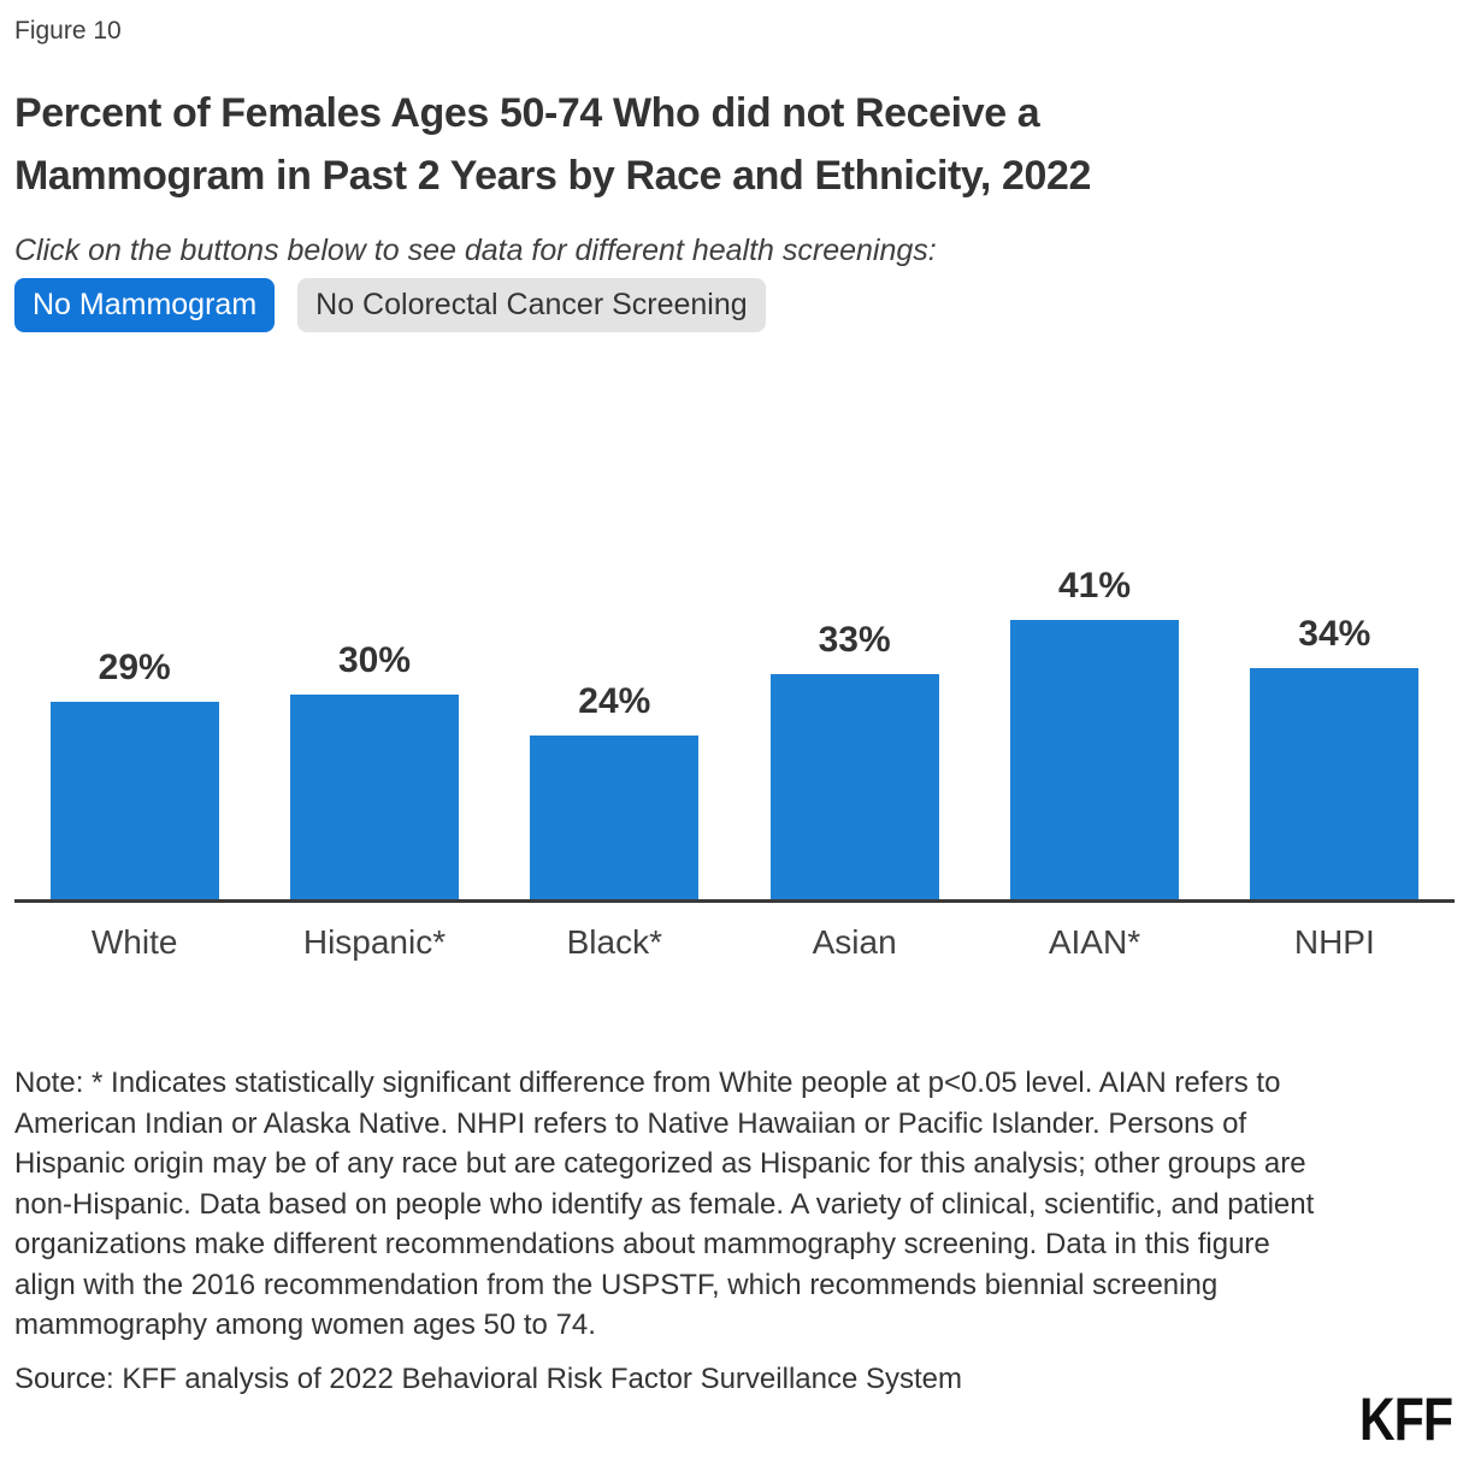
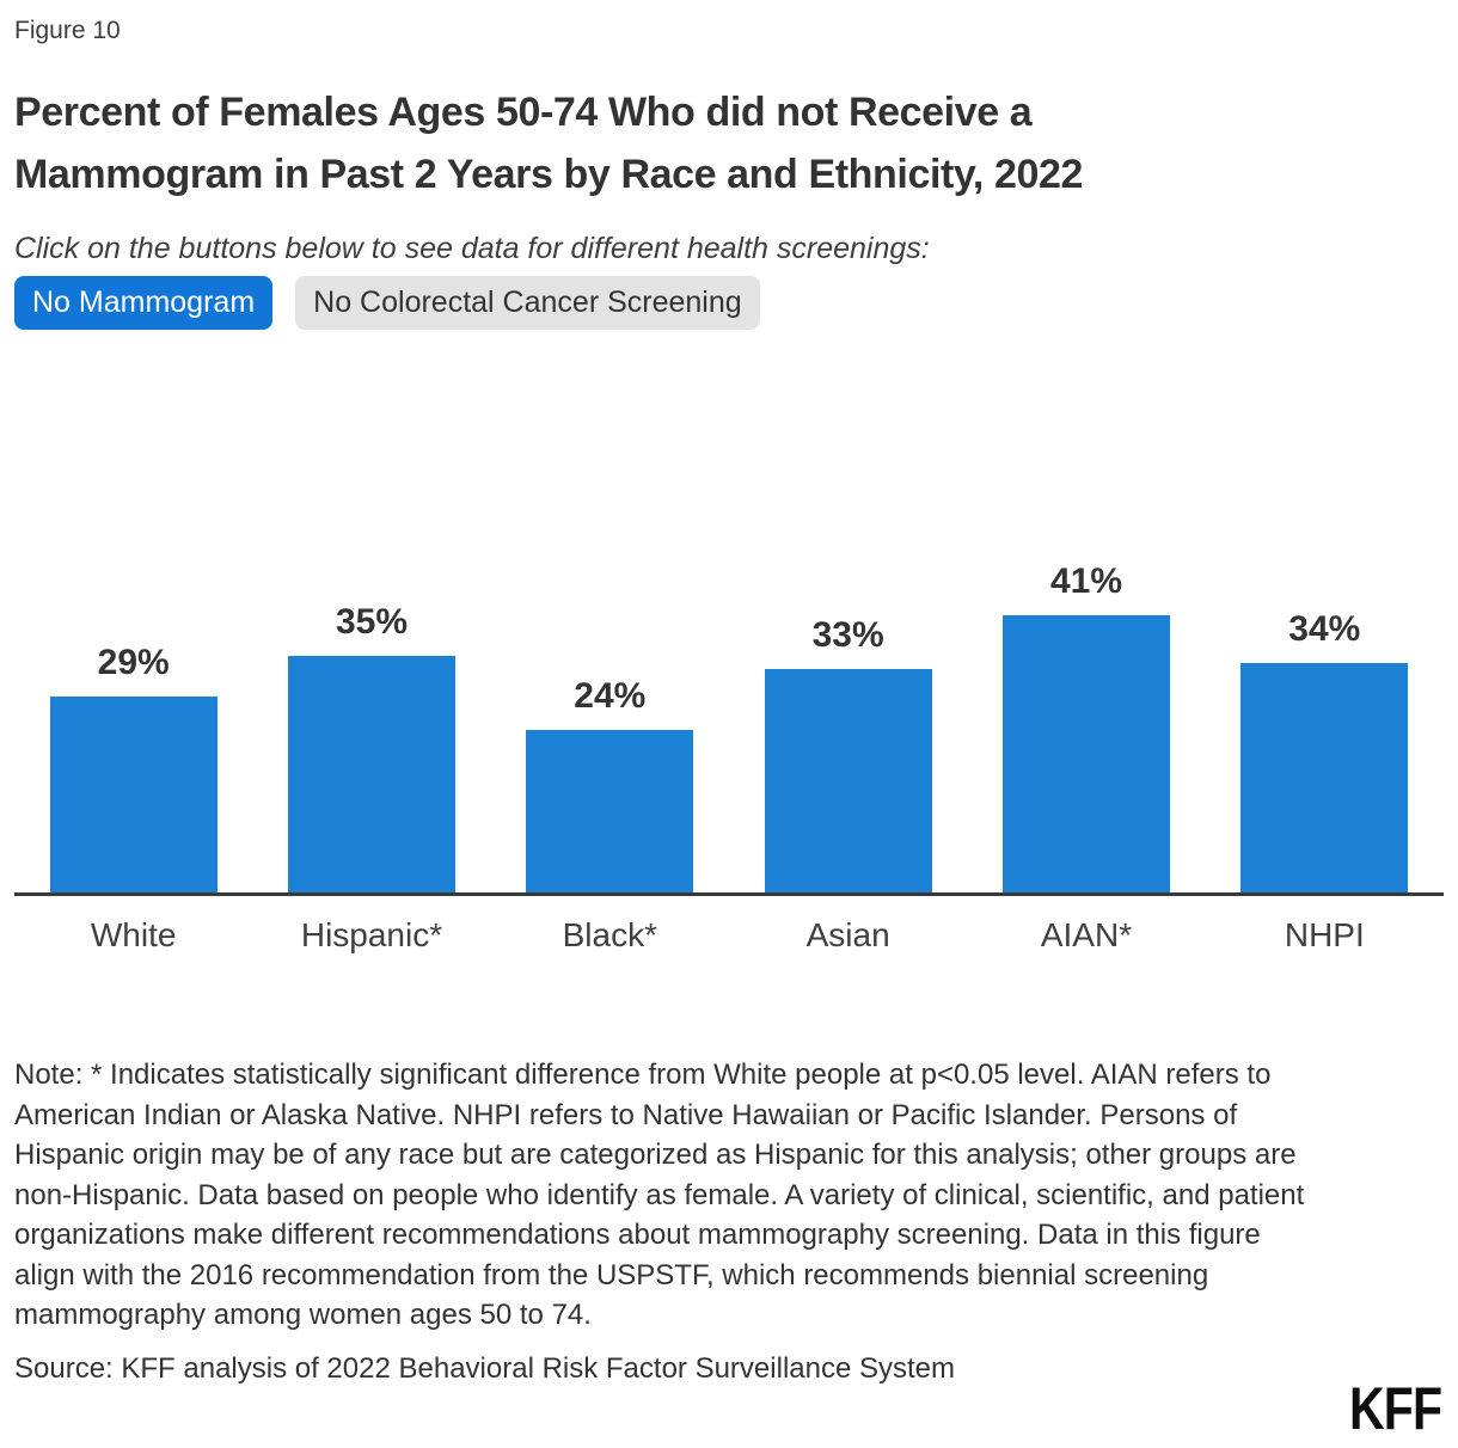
Hispanic*: 30% -> 35%
